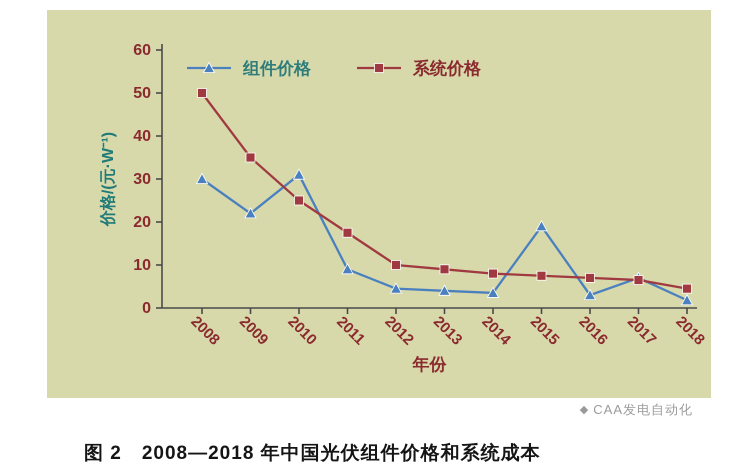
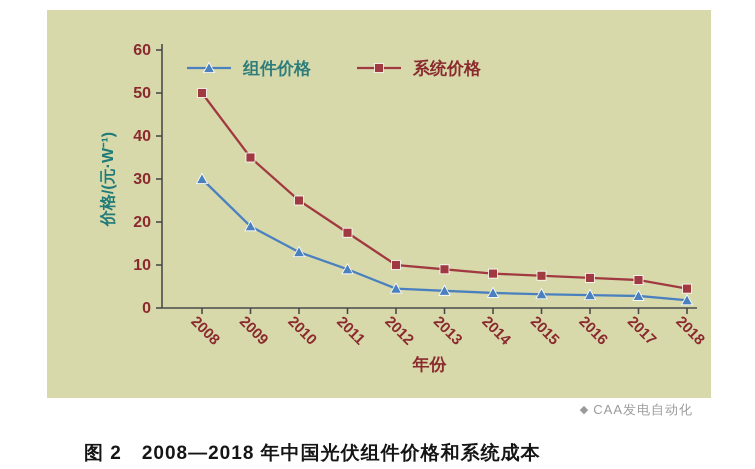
组件价格/2009: 22 -> 19
组件价格/2010: 31 -> 13
组件价格/2015: 19 -> 3
组件价格/2017: 7 -> 3
